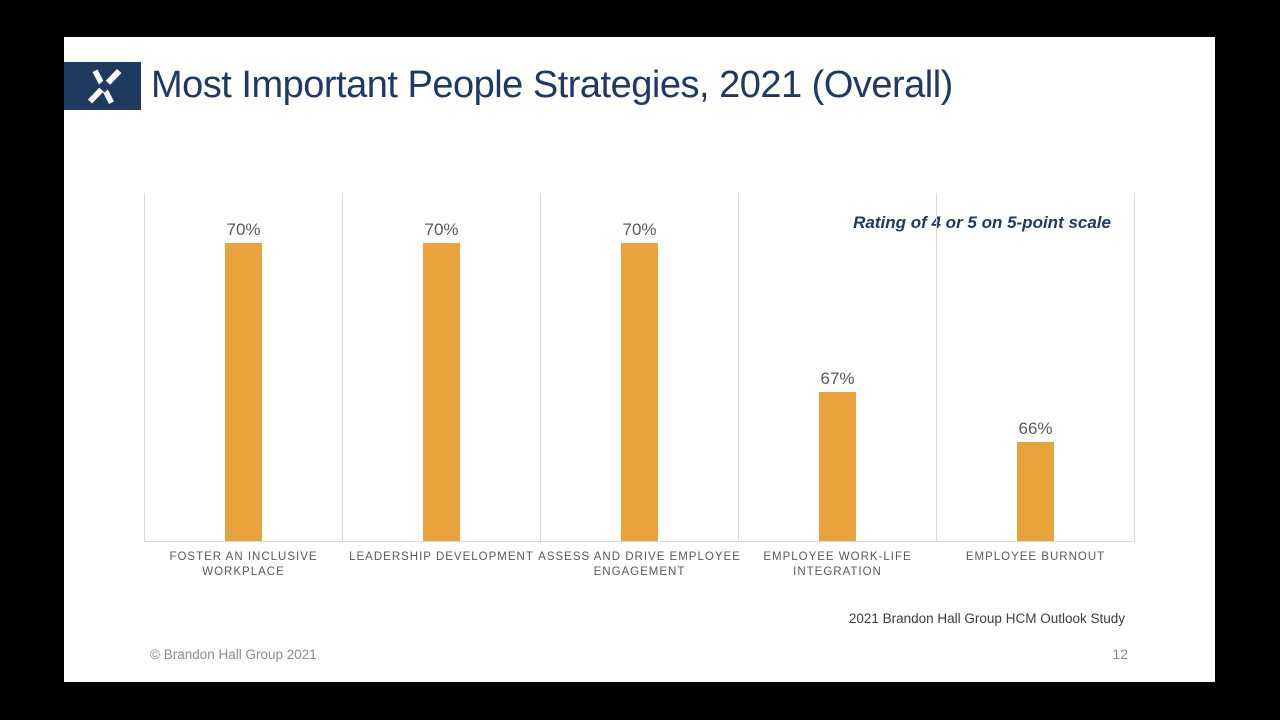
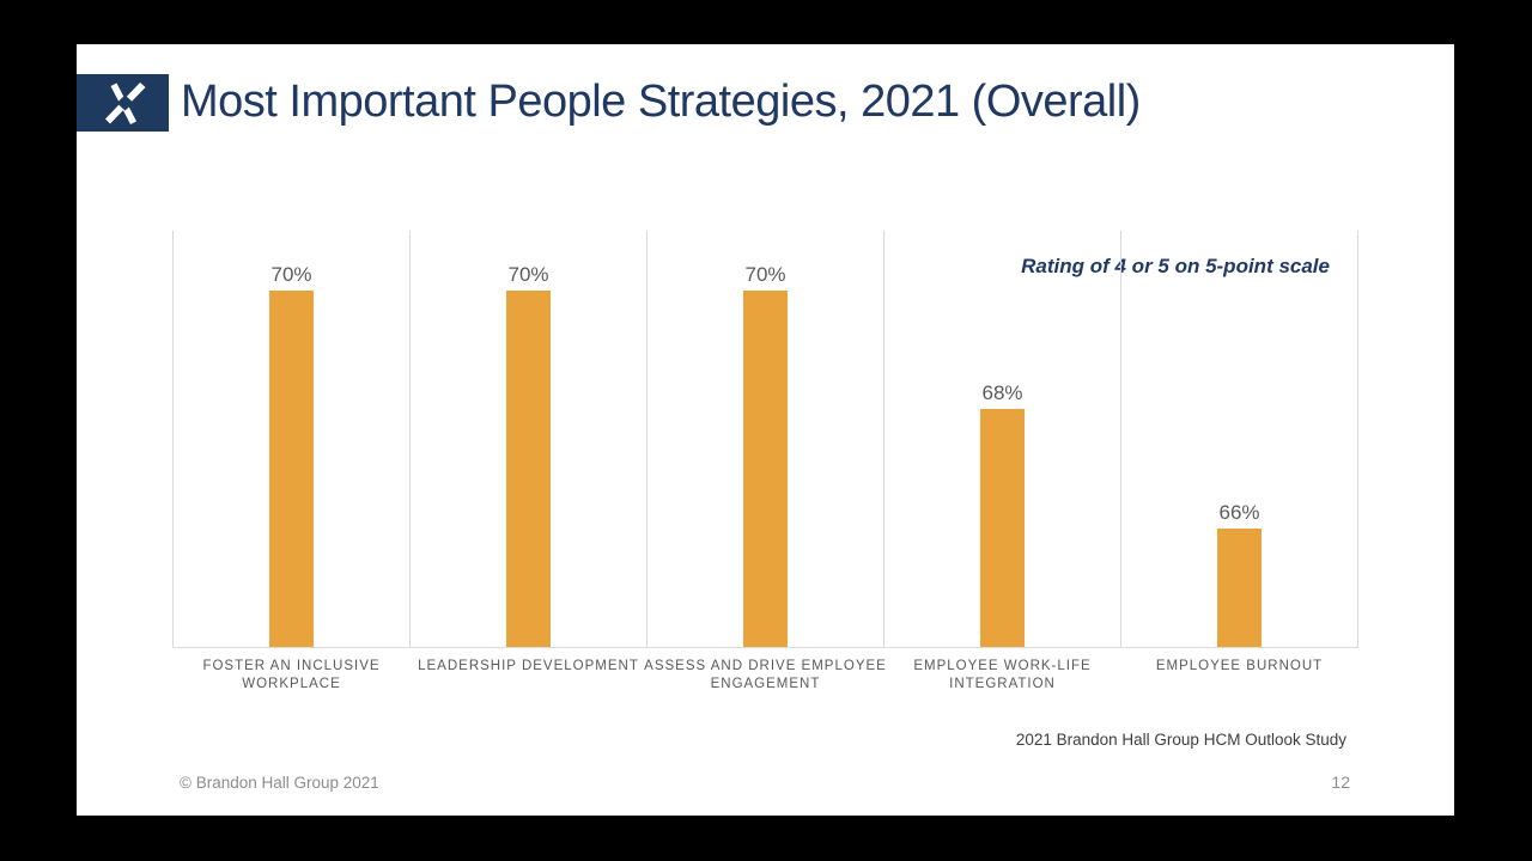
EMPLOYEE WORK-LIFE INTEGRATION: 67% -> 68%
